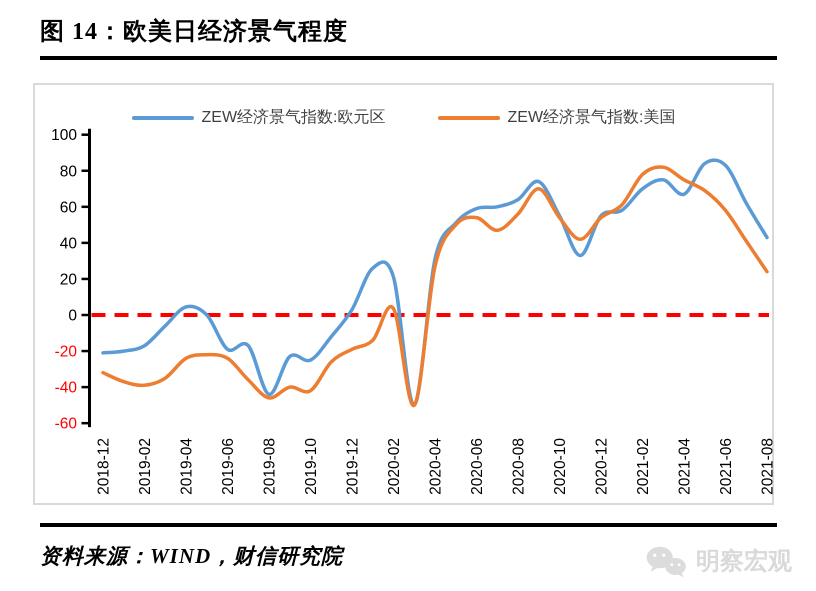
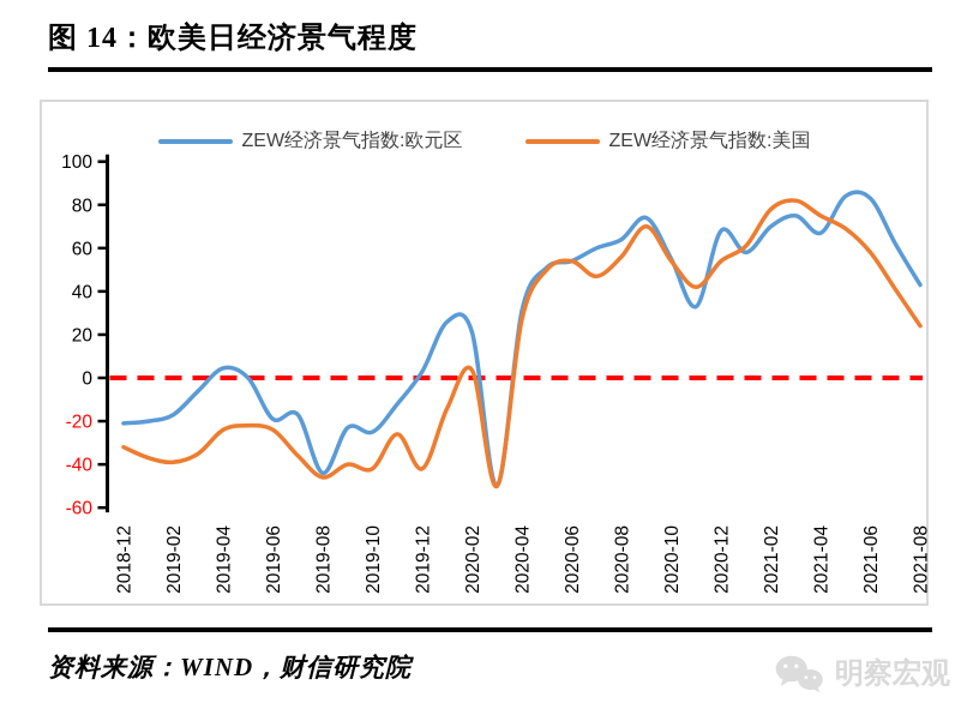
ZEW经济景气指数:美国/2019-12: -19 -> -42
ZEW经济景气指数:欧元区/2020-06: 59 -> 54
ZEW经济景气指数:欧元区/2020-12: 55 -> 68
